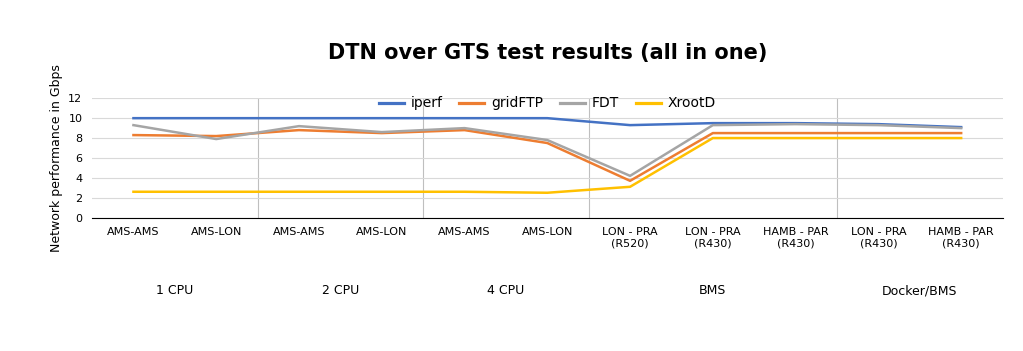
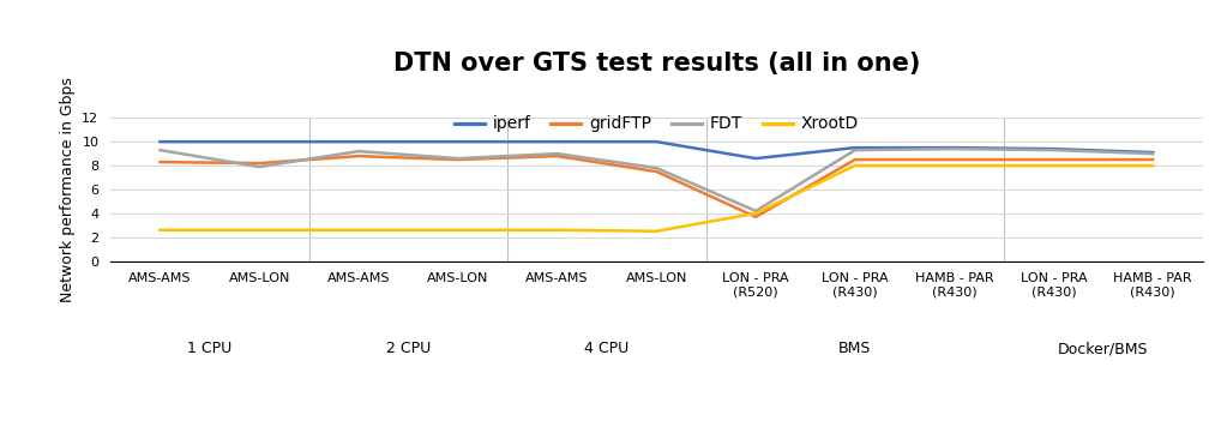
iperf/LON - PRA (R520): 9.3 -> 8.6
XrootD/LON - PRA (R520): 3.1 -> 4.0
